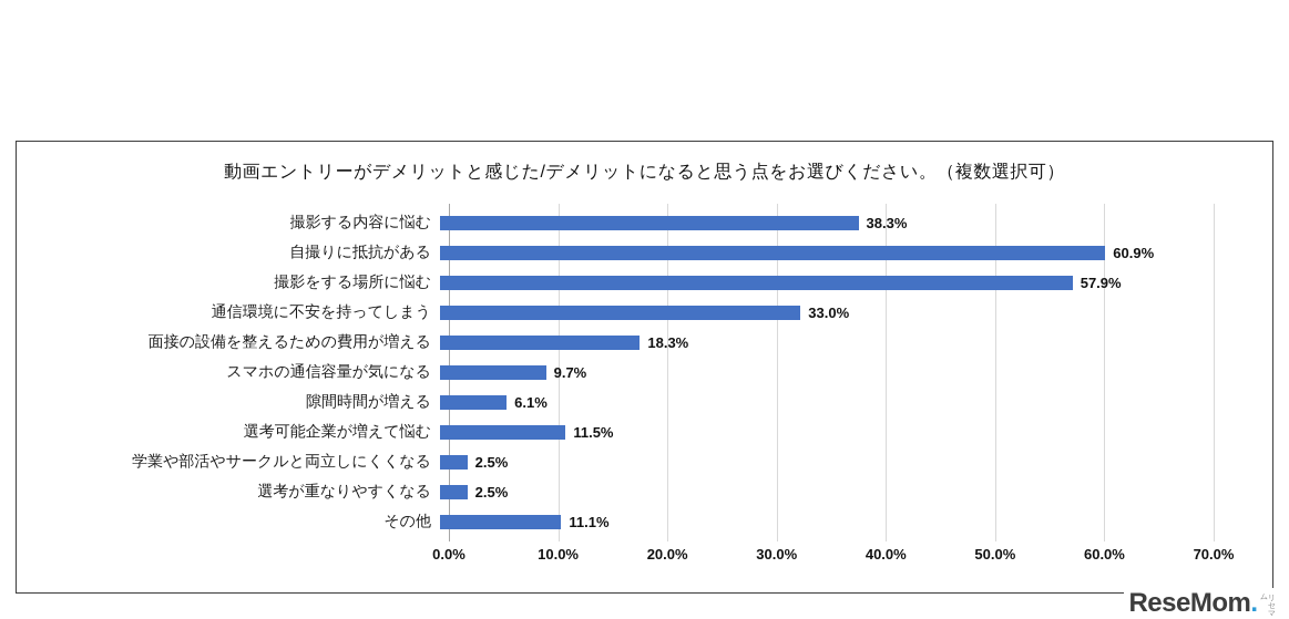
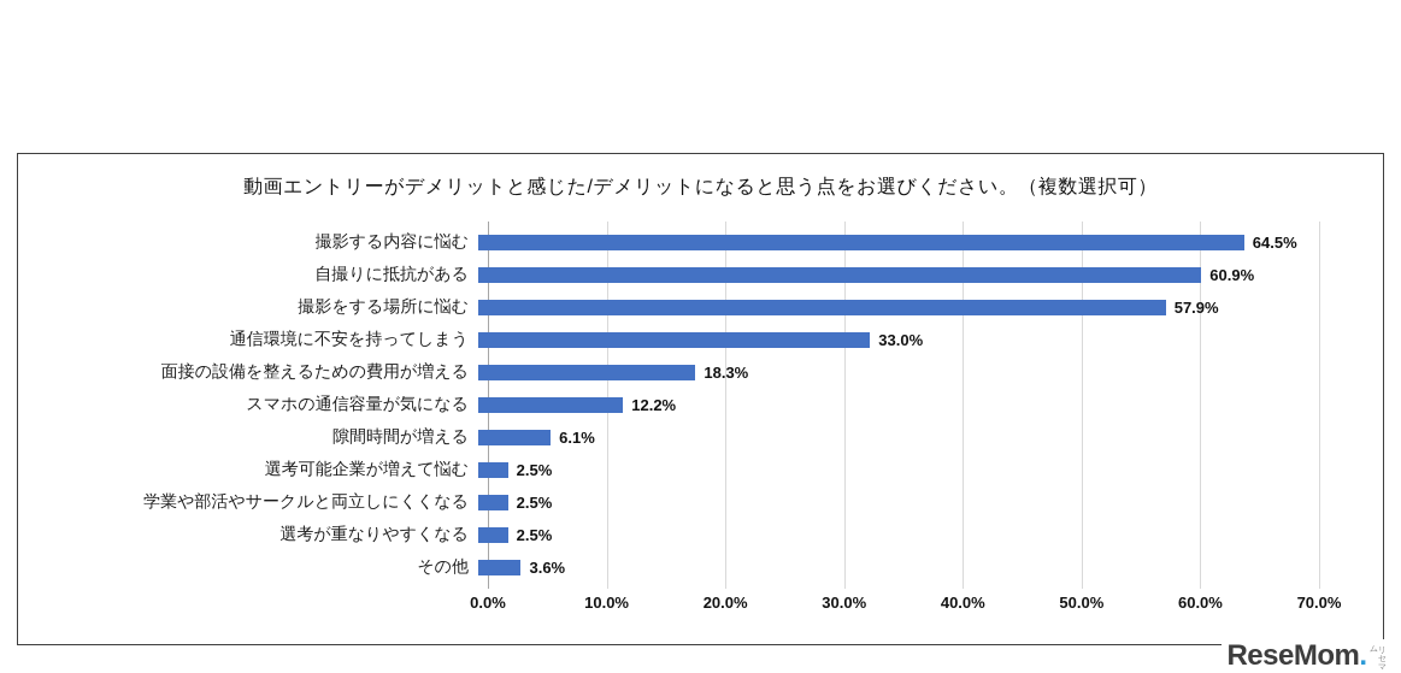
撮影する内容に悩む: 38.3% -> 64.5%
スマホの通信容量が気になる: 9.7% -> 12.2%
選考可能企業が増えて悩む: 11.5% -> 2.5%
その他: 11.1% -> 3.6%
